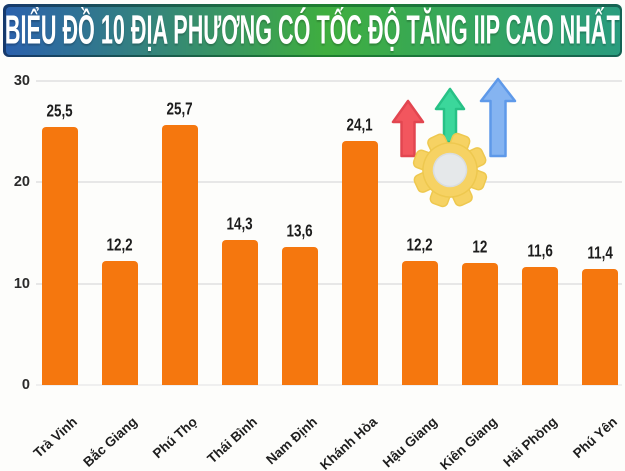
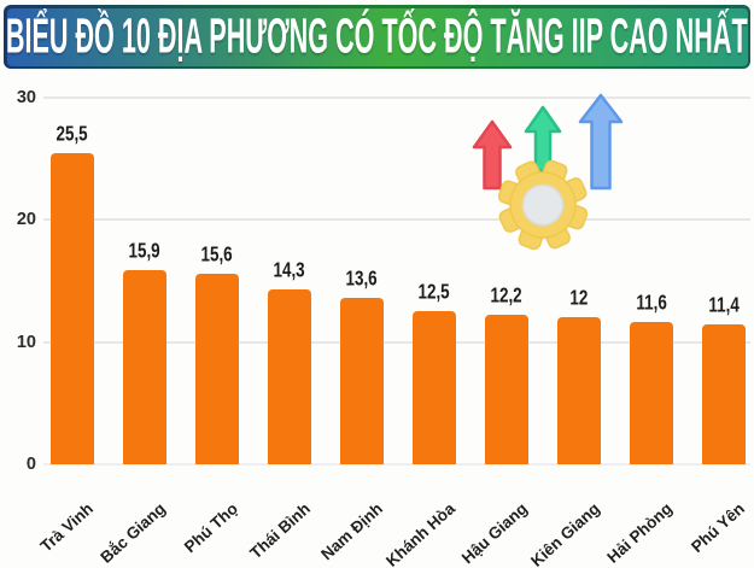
Bắc Giang: 12,2 -> 15,9
Phú Thọ: 25,7 -> 15,6
Khánh Hòa: 24,1 -> 12,5
